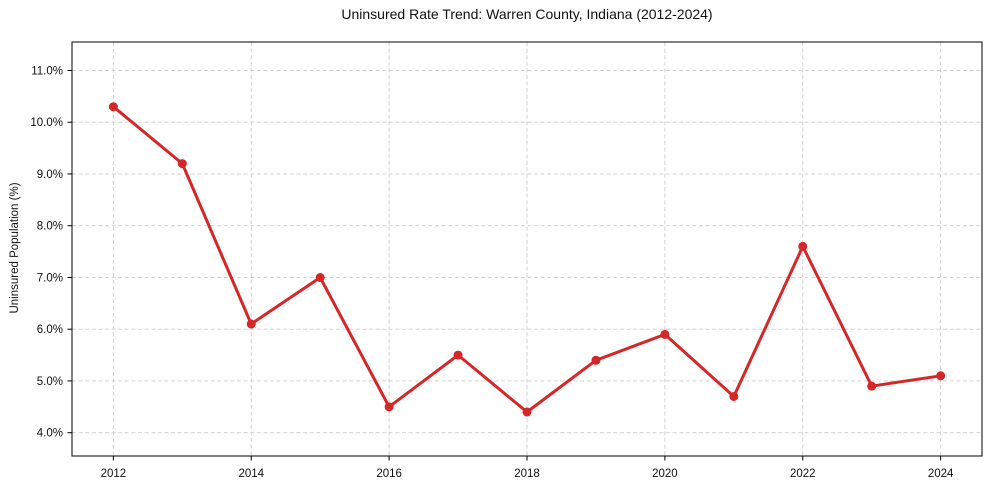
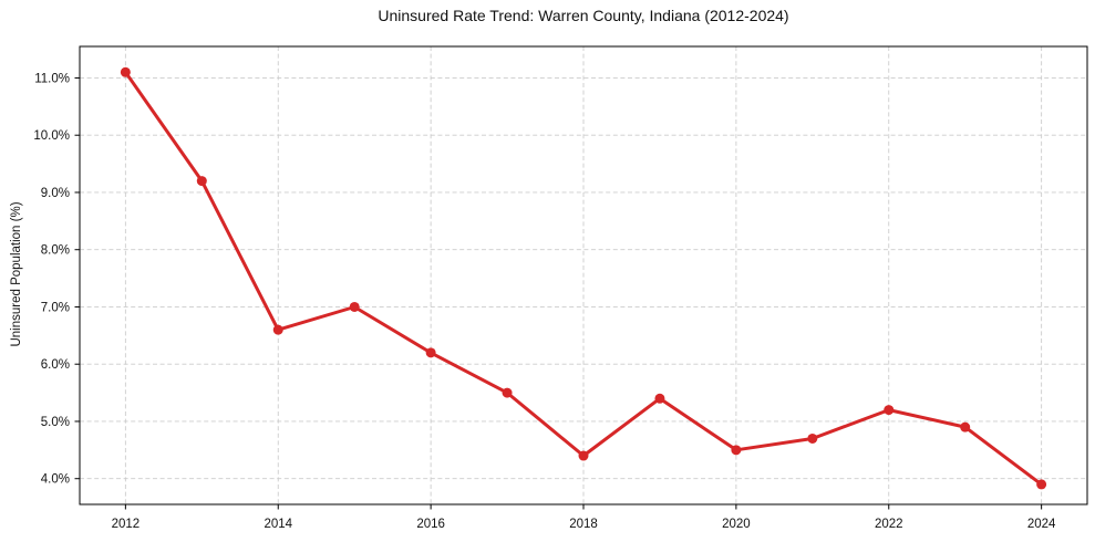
2012: 10.3% -> 11.1%
2014: 6.1% -> 6.6%
2016: 4.5% -> 6.2%
2020: 5.9% -> 4.5%
2022: 7.6% -> 5.2%
2024: 5.1% -> 3.9%
